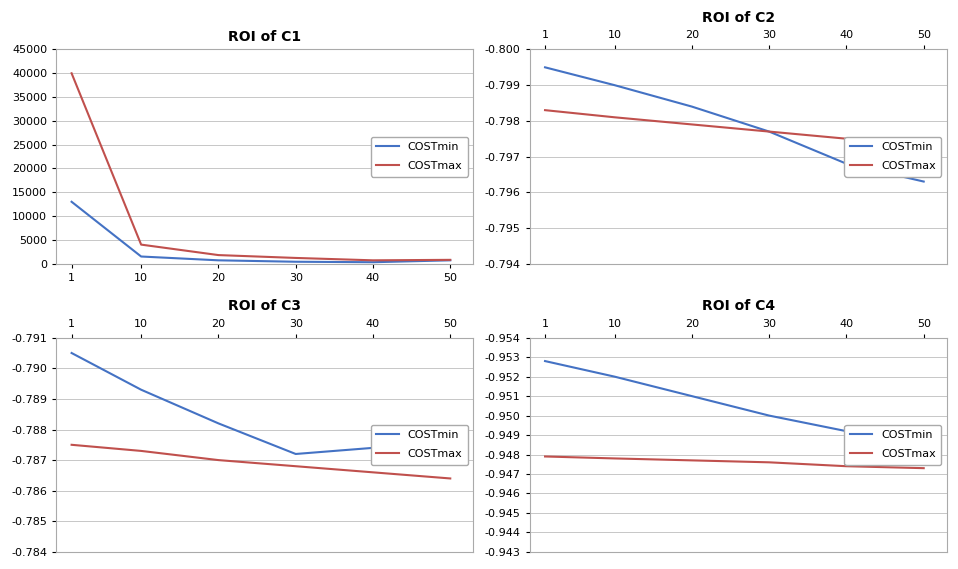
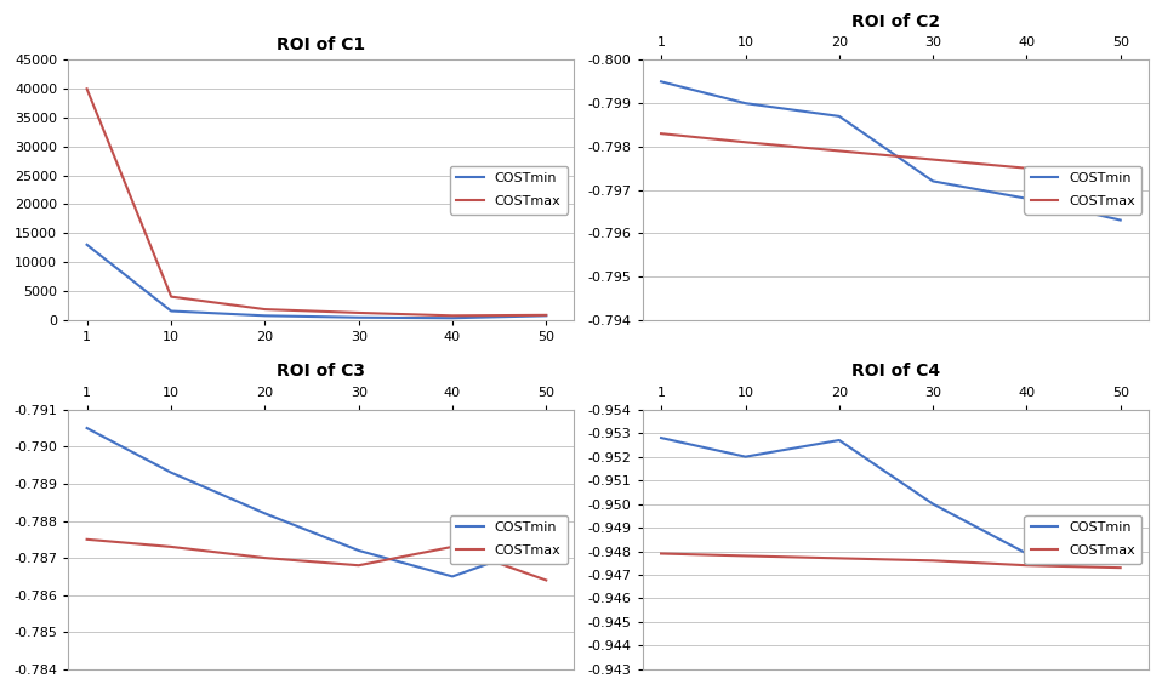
ROI of C2/COSTmin/20: -0.7984 -> -0.7987
ROI of C2/COSTmin/30: -0.7977 -> -0.7972
ROI of C3/COSTmin/40: -0.7874 -> -0.7865
ROI of C3/COSTmax/40: -0.7866 -> -0.7873
ROI of C4/COSTmin/20: -0.9510 -> -0.9527
ROI of C4/COSTmin/40: -0.9492 -> -0.9479
